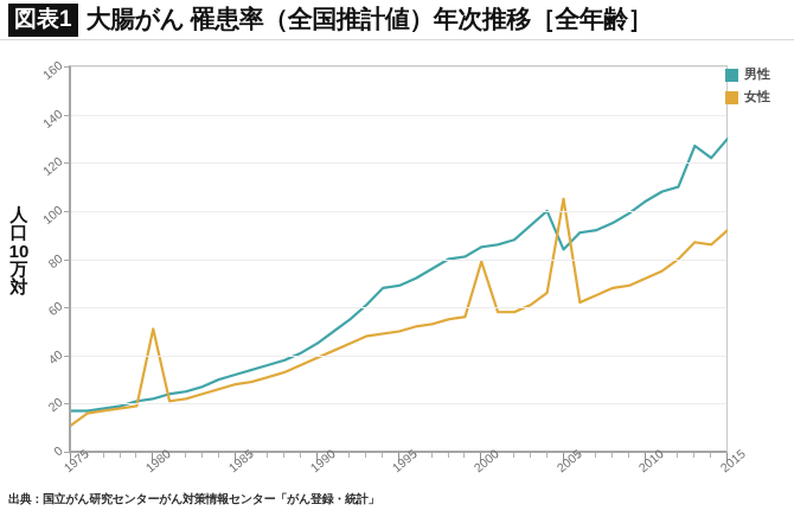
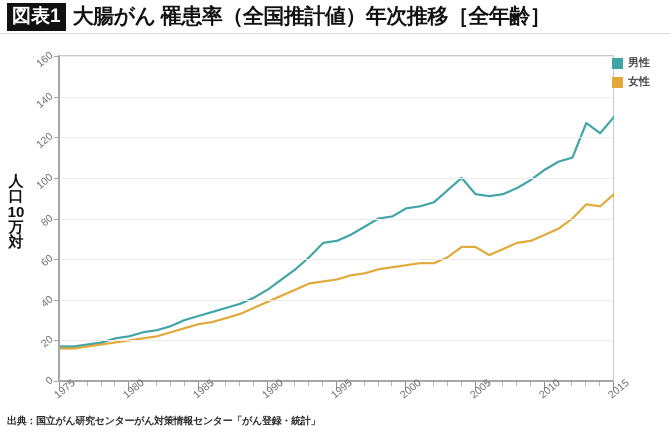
女性/1975: 11 -> 16
女性/1980: 51 -> 20
女性/2000: 79 -> 57
男性/2005: 84 -> 92
女性/2005: 105 -> 66
